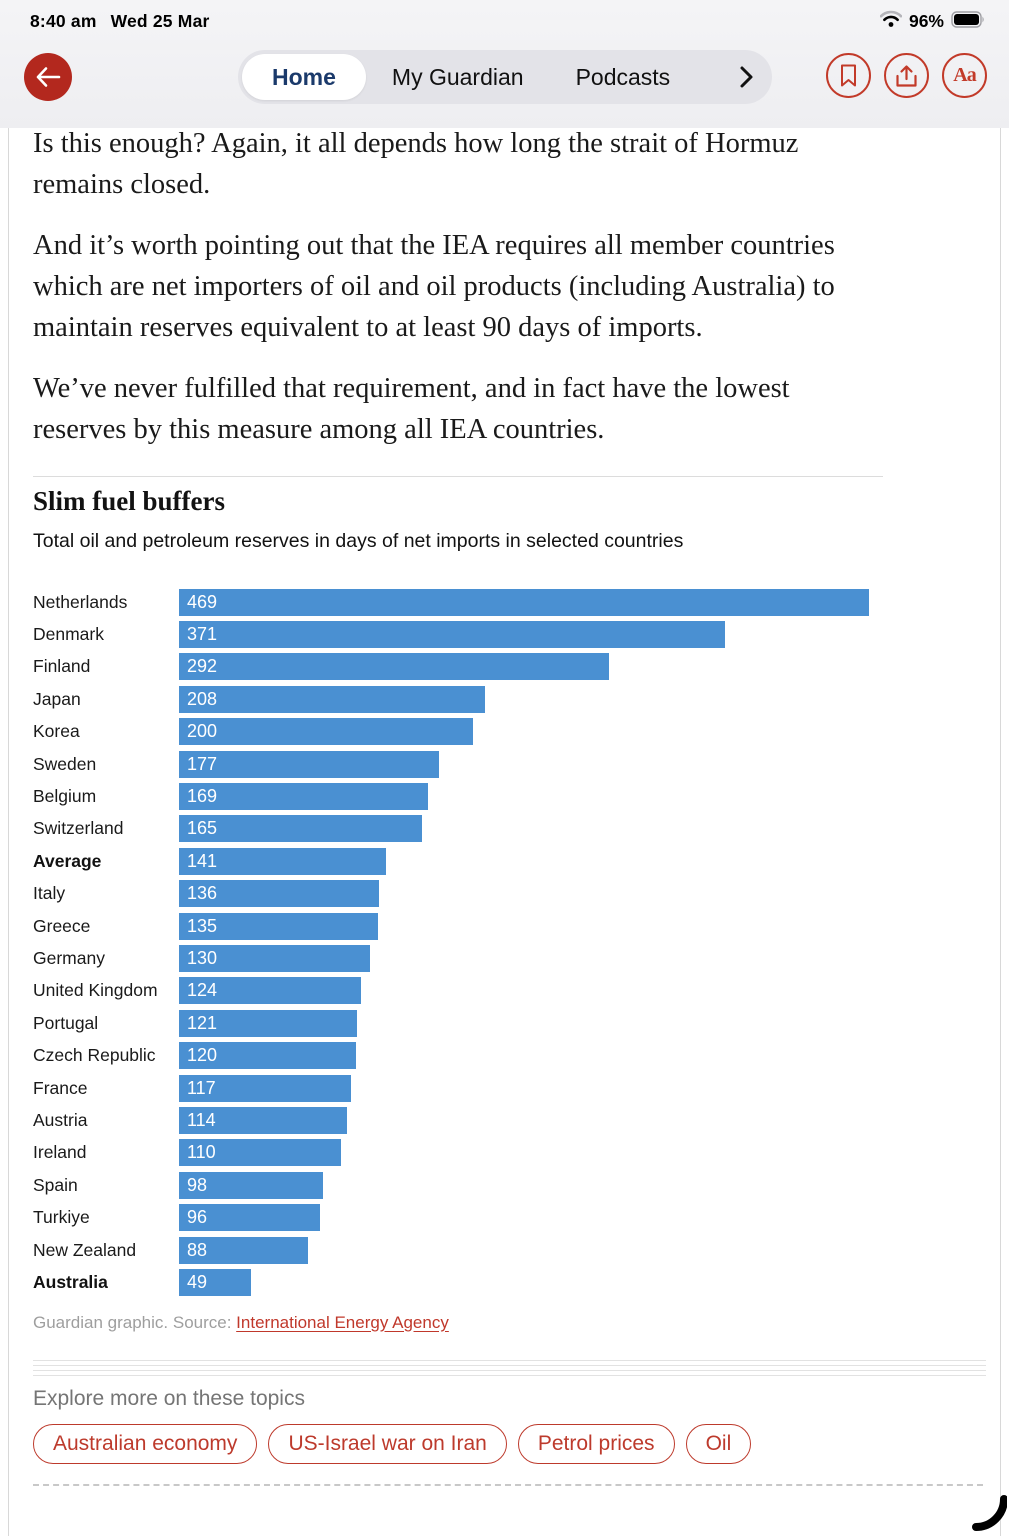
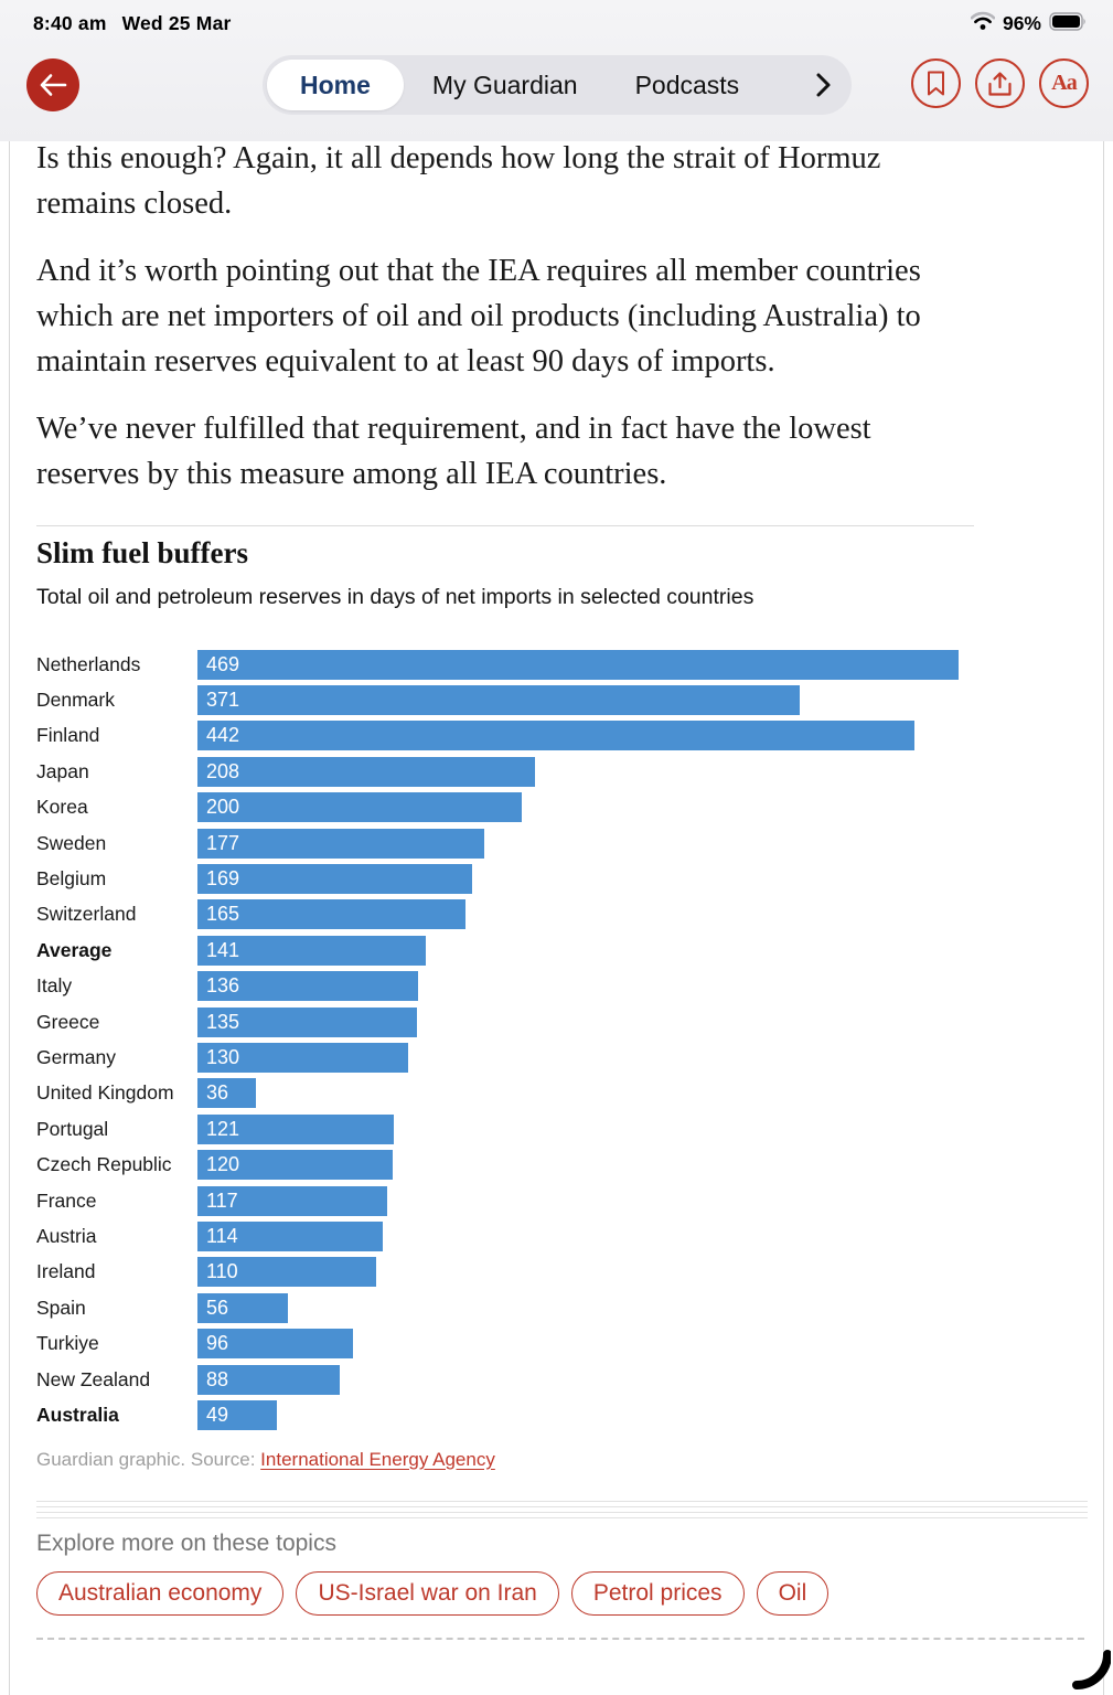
Finland: 292 -> 442
United Kingdom: 124 -> 36
Spain: 98 -> 56
